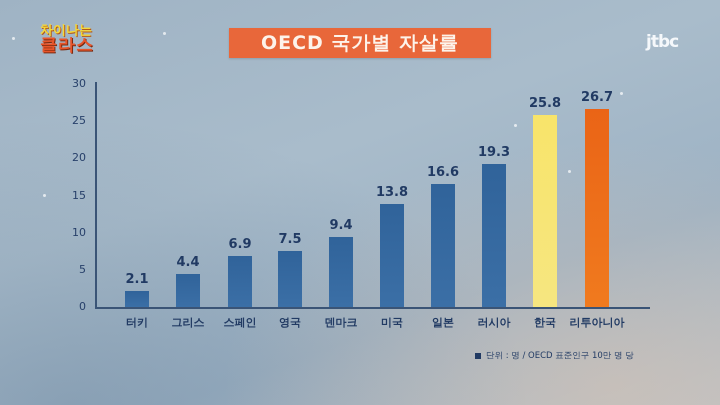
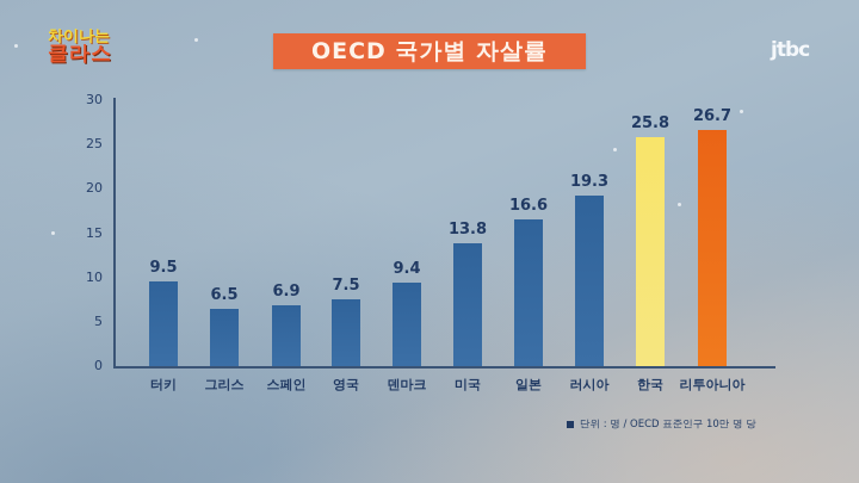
터키: 2.1 -> 9.5
그리스: 4.4 -> 6.5
